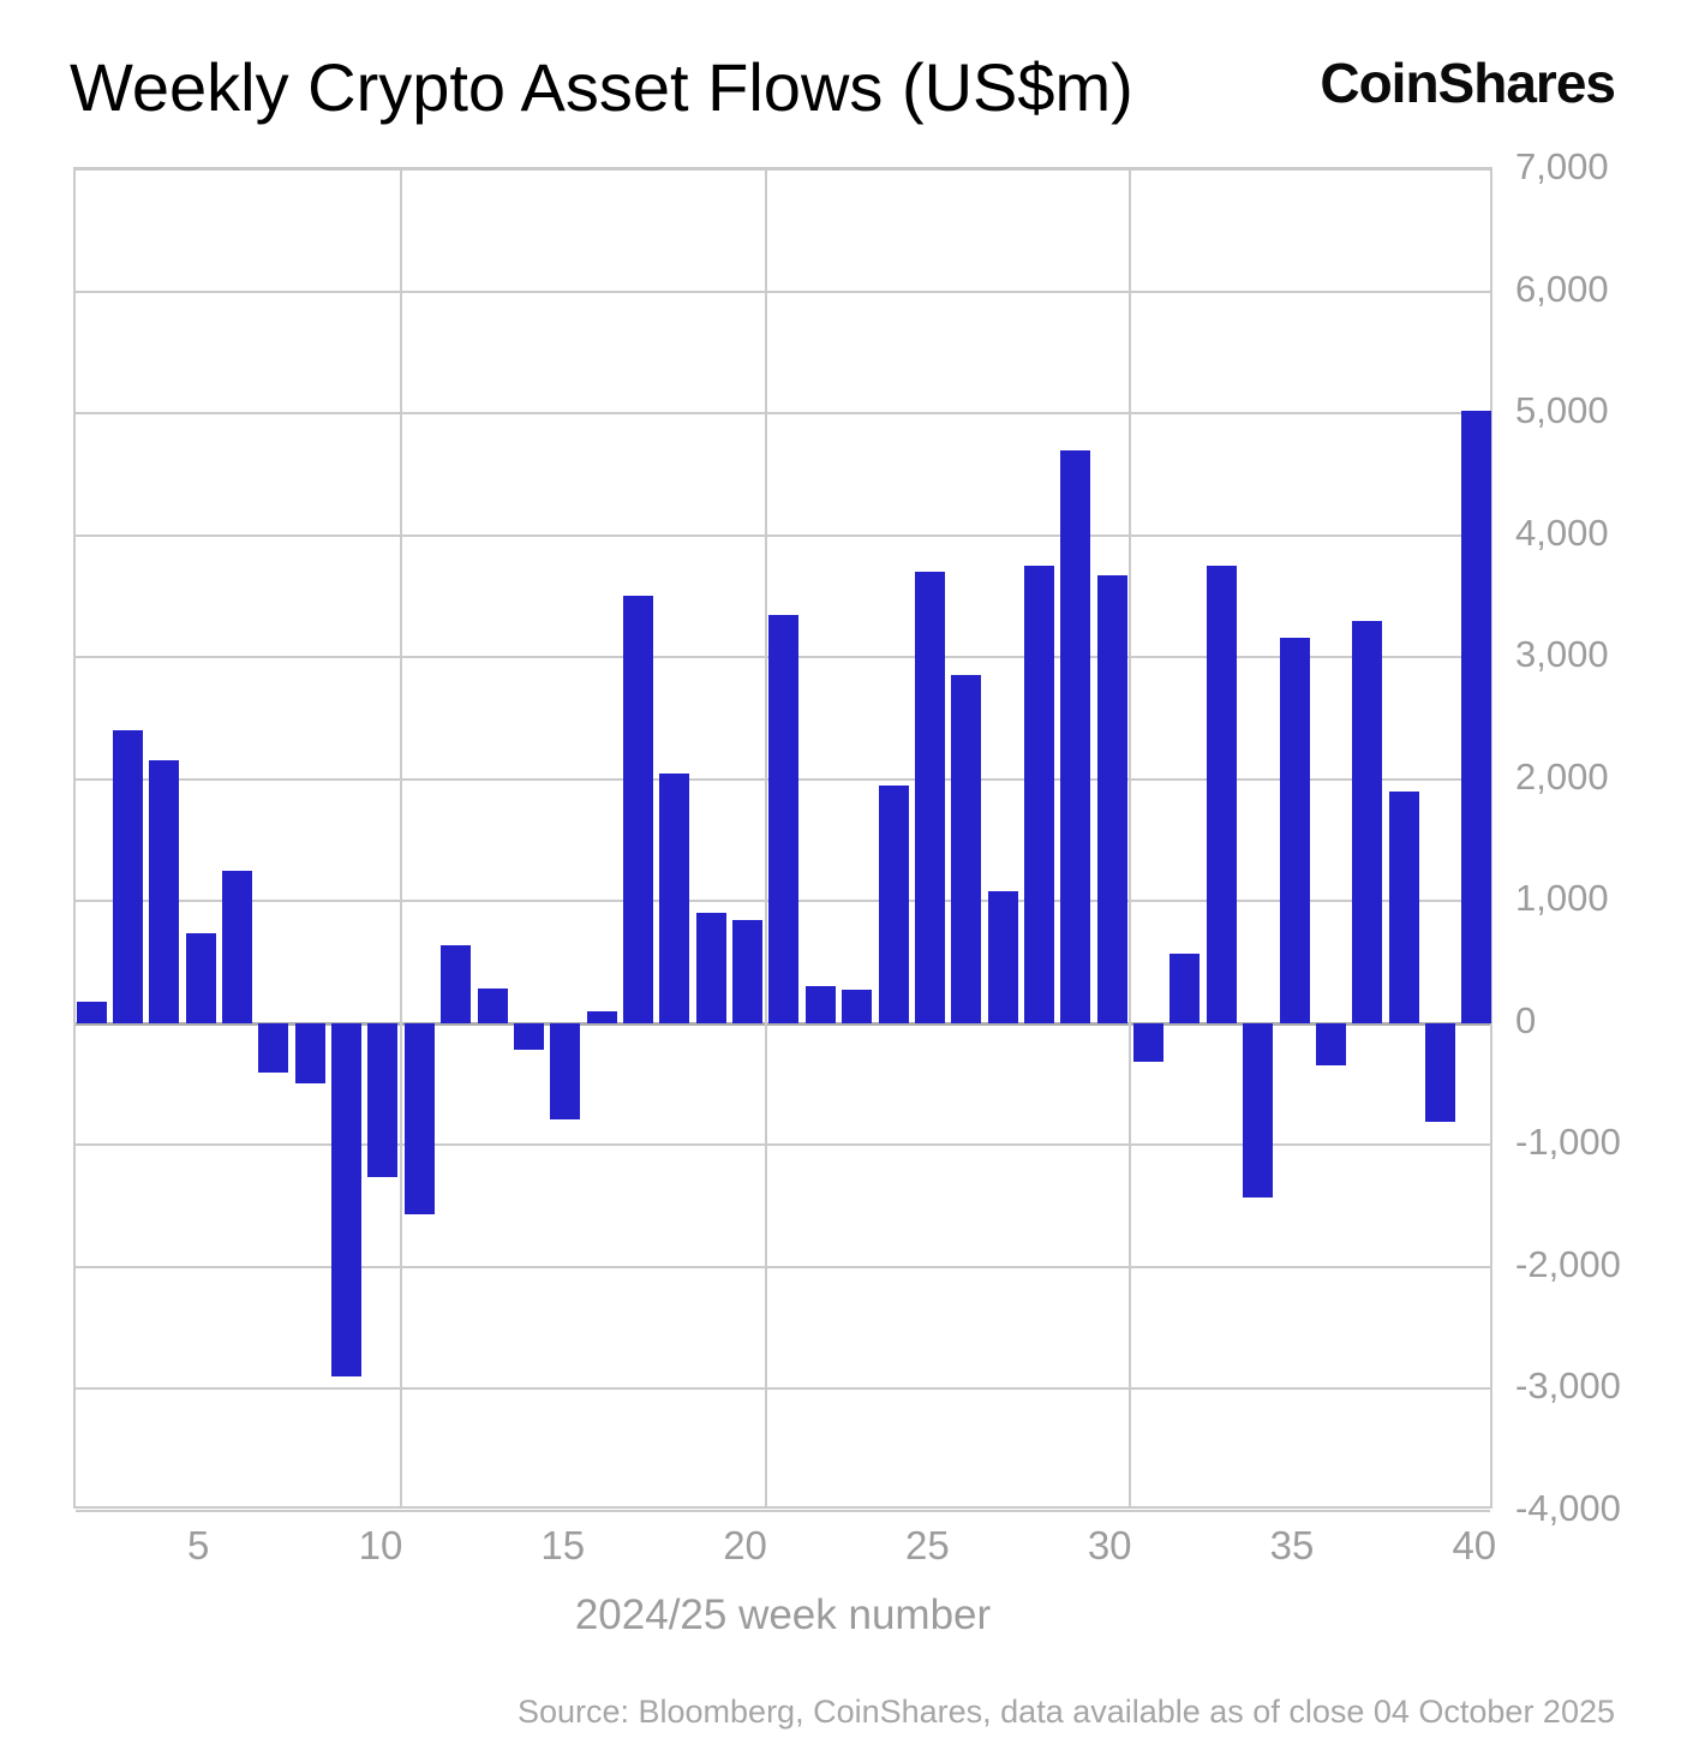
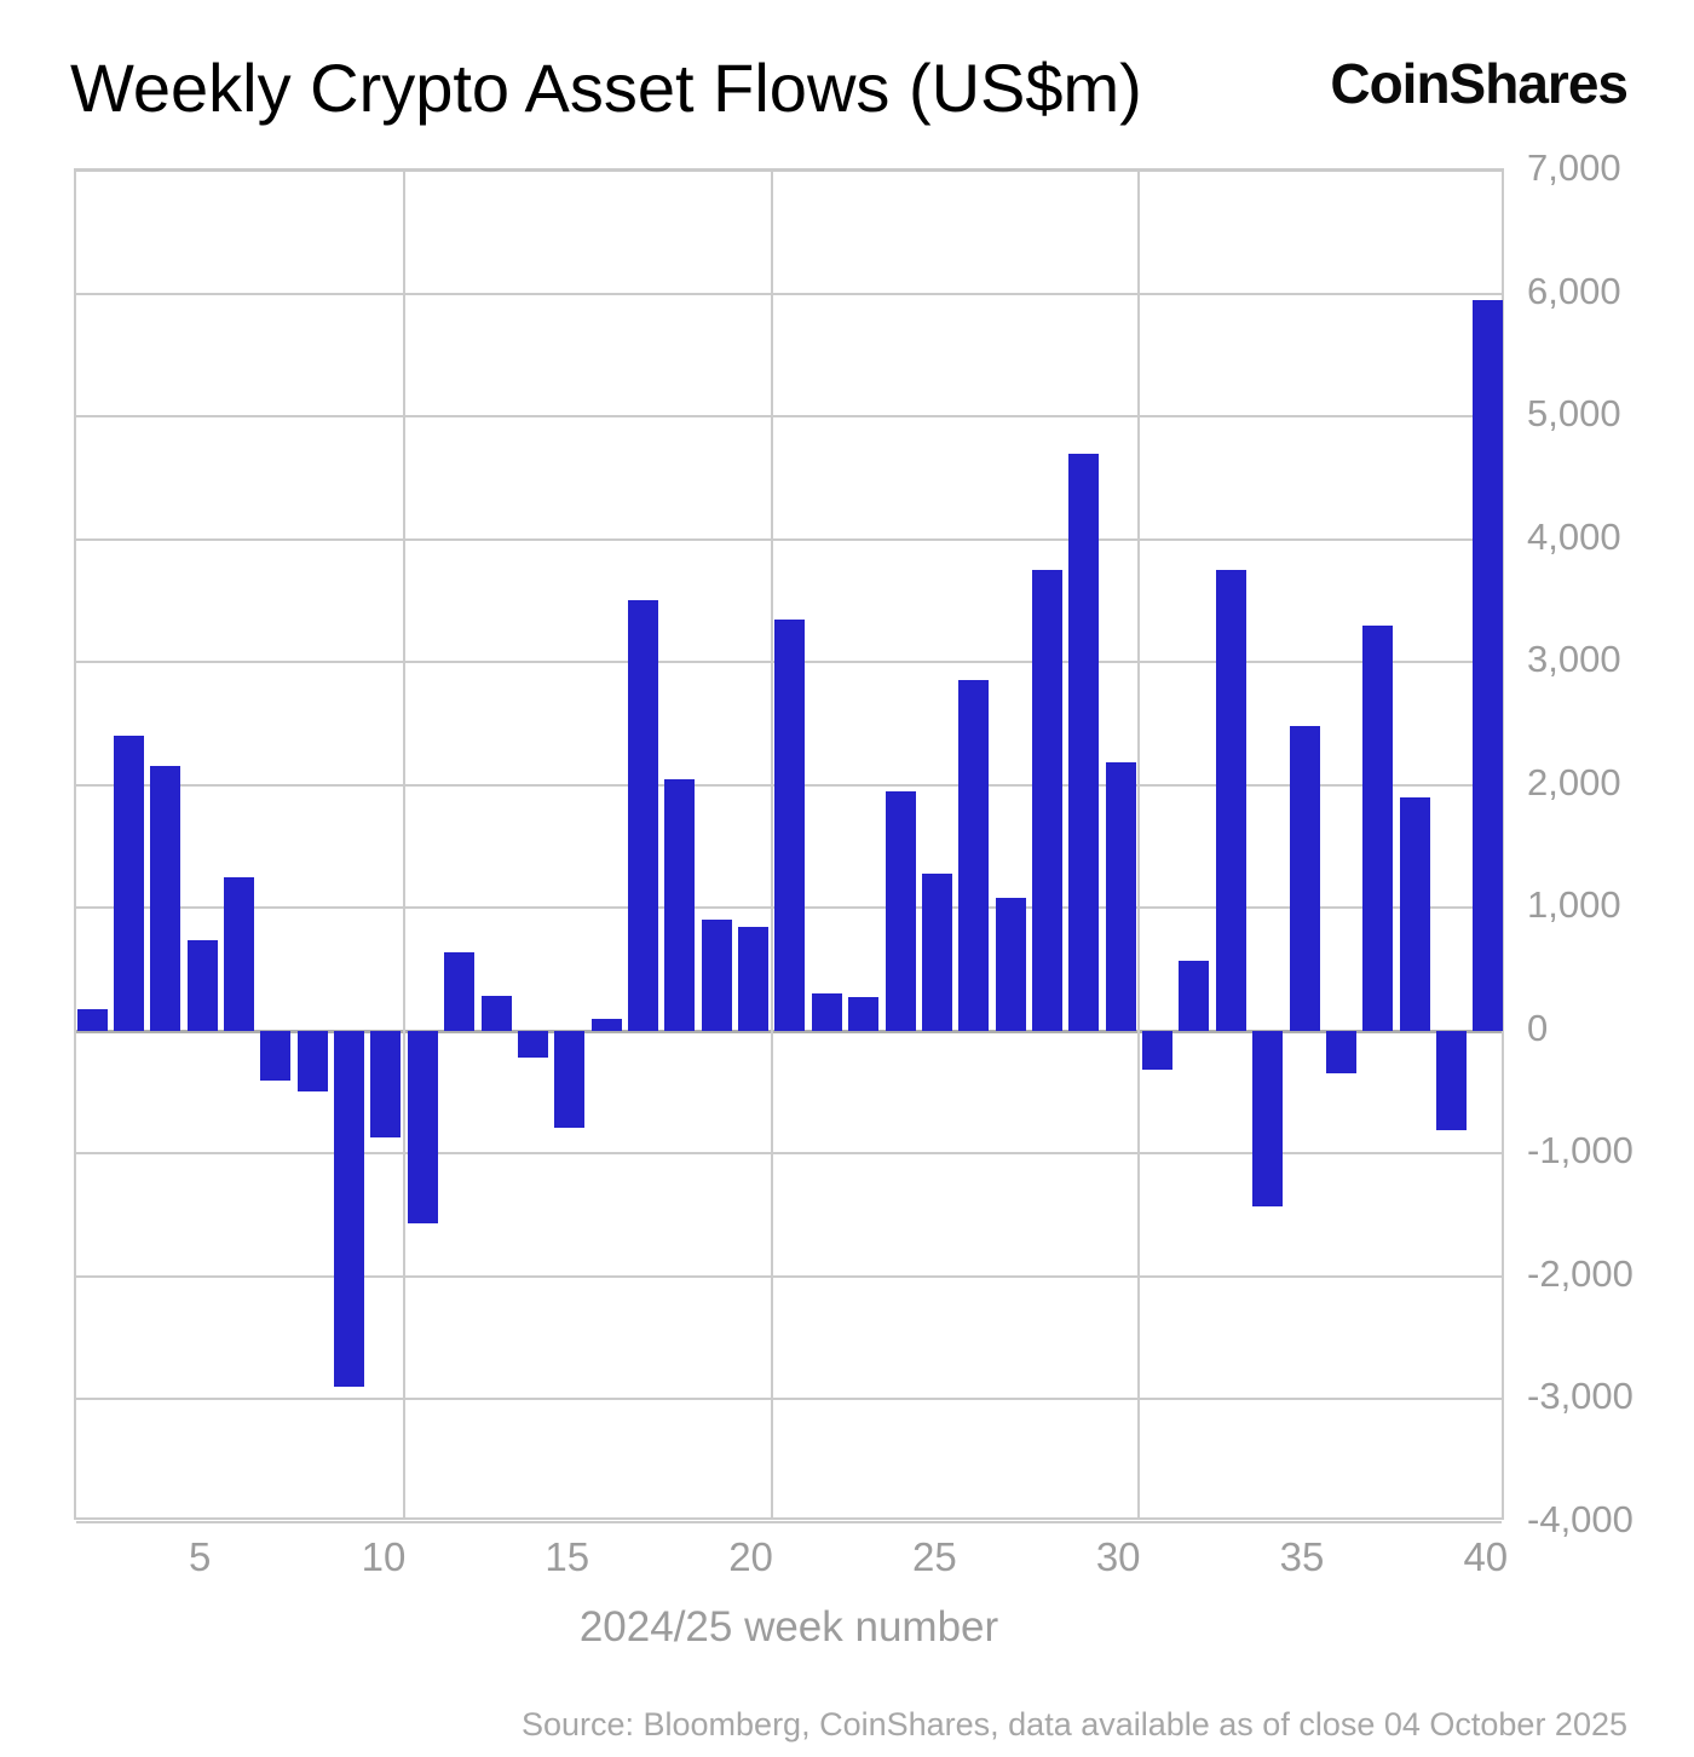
10: -1260 -> -870
25: 3700 -> 1280
30: 3670 -> 2180
35: 3160 -> 2480
40: 5020 -> 5950
